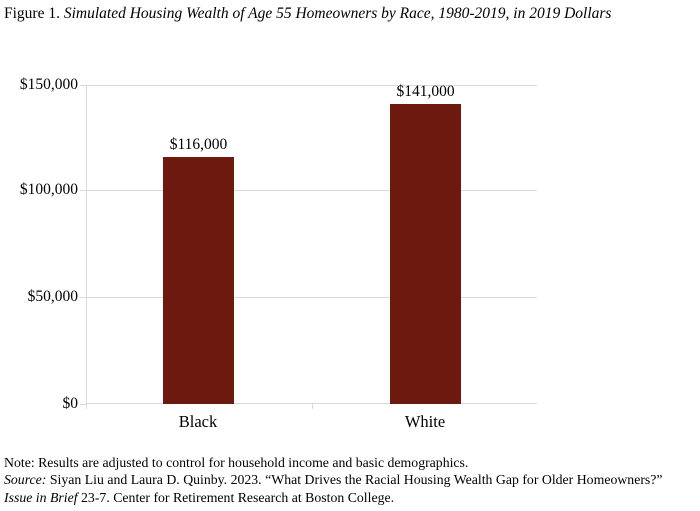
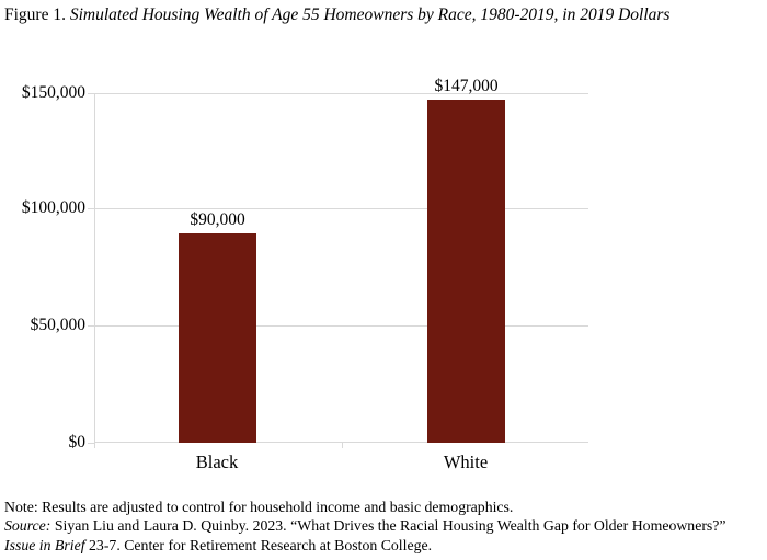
Black: $116,000 -> $90,000
White: $141,000 -> $147,000
